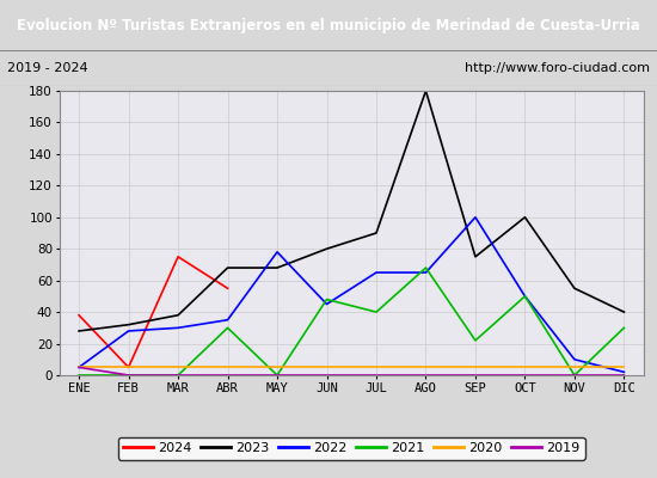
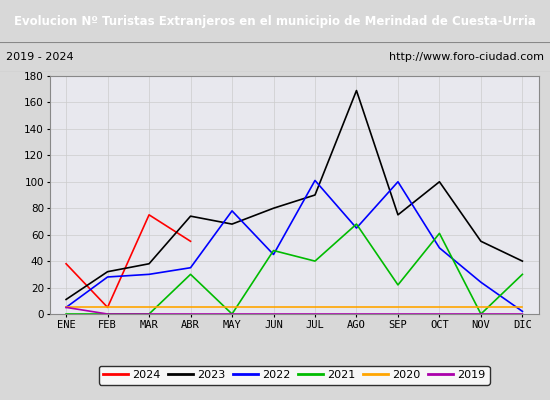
2023/ENE: 28 -> 11
2023/ABR: 68 -> 74
2022/JUL: 65 -> 101
2023/AGO: 180 -> 169
2021/OCT: 50 -> 61
2022/NOV: 10 -> 24
